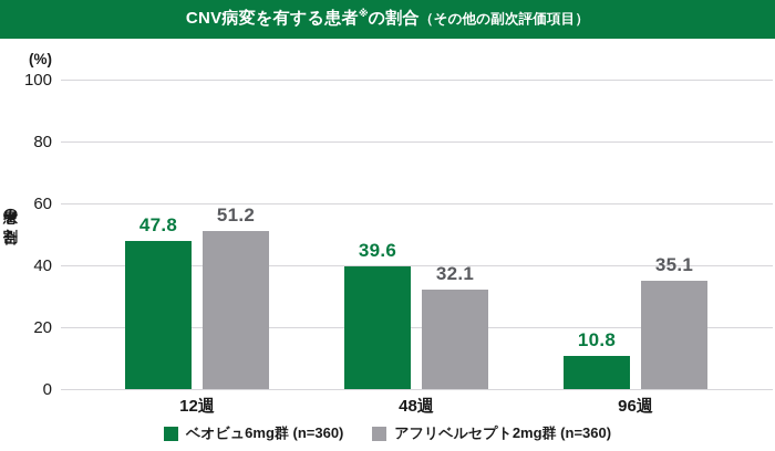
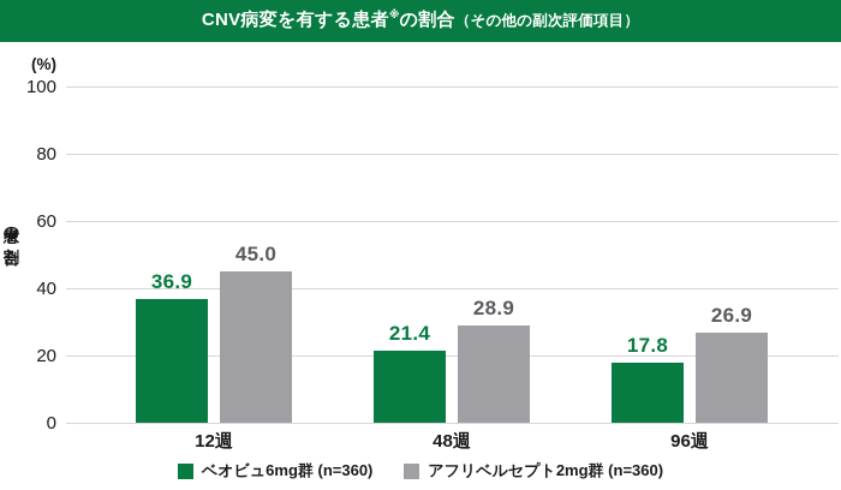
ベオビュ6mg群 (n=360)/12週: 47.8 -> 36.9
アフリベルセプト2mg群 (n=360)/12週: 51.2 -> 45.0
ベオビュ6mg群 (n=360)/48週: 39.6 -> 21.4
アフリベルセプト2mg群 (n=360)/48週: 32.1 -> 28.9
ベオビュ6mg群 (n=360)/96週: 10.8 -> 17.8
アフリベルセプト2mg群 (n=360)/96週: 35.1 -> 26.9
